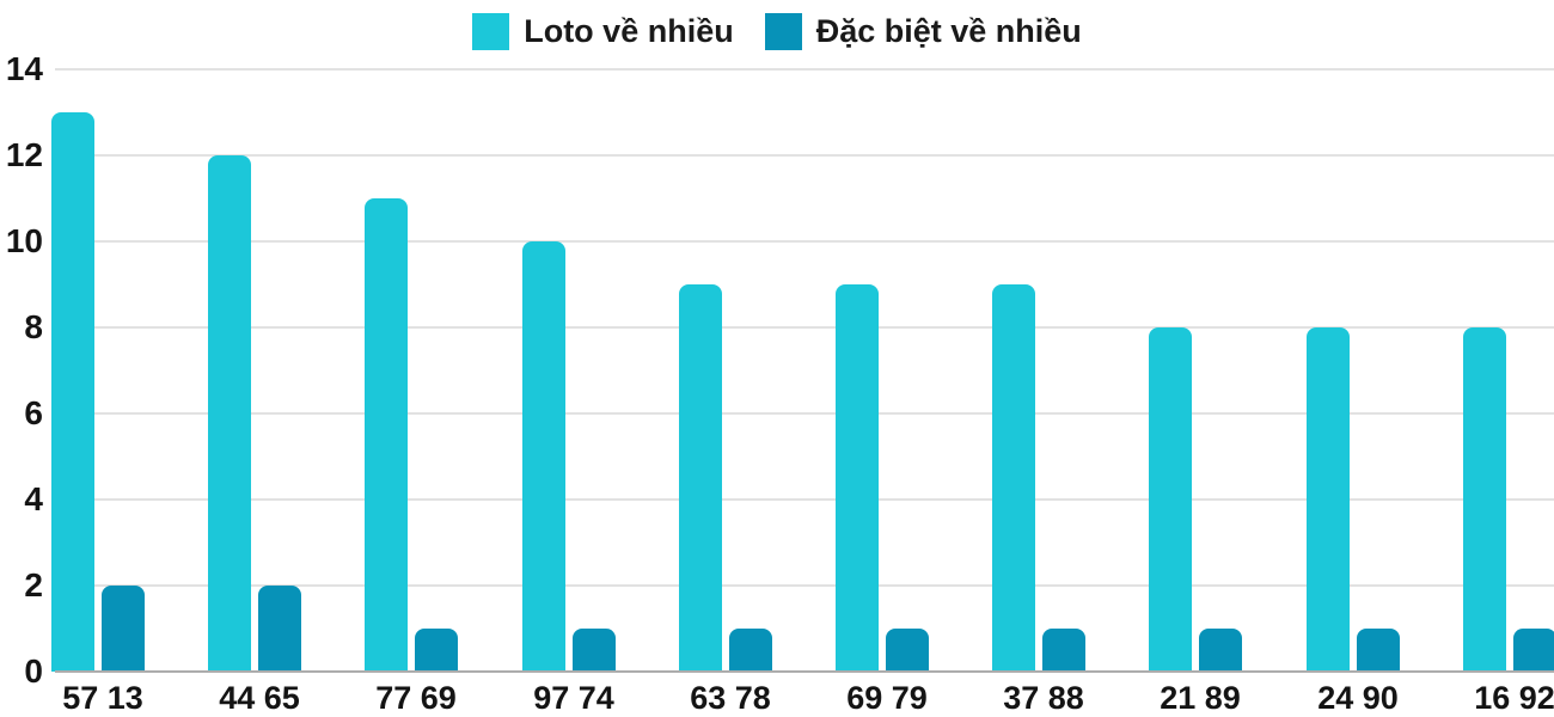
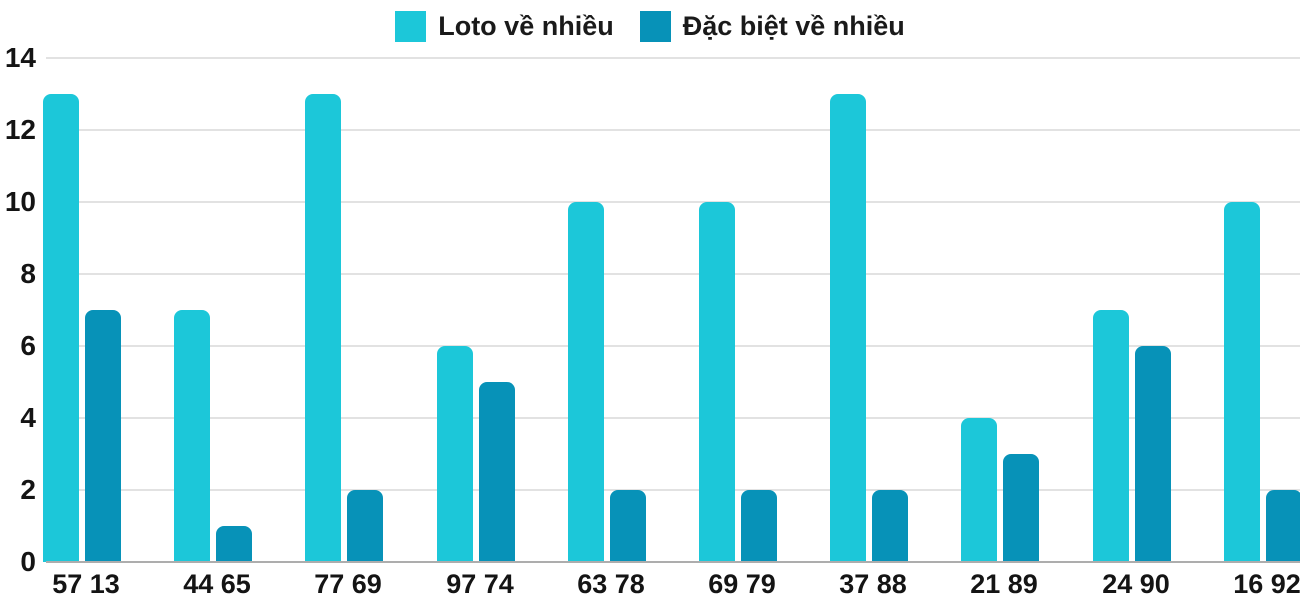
Đặc biệt về nhiều/57 13: 2 -> 7
Loto về nhiều/44 65: 12 -> 7
Đặc biệt về nhiều/44 65: 2 -> 1
Loto về nhiều/77 69: 11 -> 13
Đặc biệt về nhiều/77 69: 1 -> 2
Loto về nhiều/97 74: 10 -> 6
Đặc biệt về nhiều/97 74: 1 -> 5
Loto về nhiều/63 78: 9 -> 10
Đặc biệt về nhiều/63 78: 1 -> 2
Loto về nhiều/69 79: 9 -> 10
Đặc biệt về nhiều/69 79: 1 -> 2
Loto về nhiều/37 88: 9 -> 13
Đặc biệt về nhiều/37 88: 1 -> 2
Loto về nhiều/21 89: 8 -> 4
Đặc biệt về nhiều/21 89: 1 -> 3
Loto về nhiều/24 90: 8 -> 7
Đặc biệt về nhiều/24 90: 1 -> 6
Loto về nhiều/16 92: 8 -> 10
Đặc biệt về nhiều/16 92: 1 -> 2
